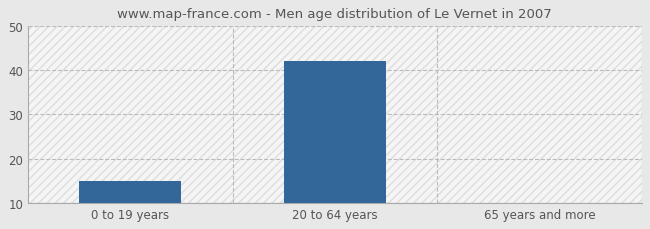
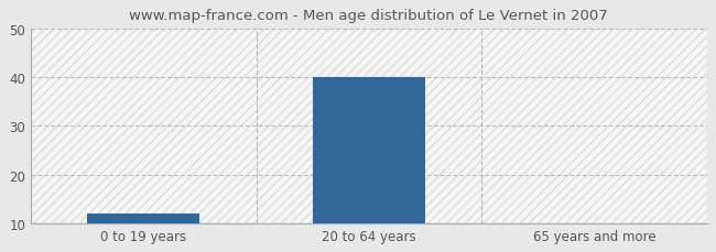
0 to 19 years: 15 -> 12
20 to 64 years: 42 -> 40
